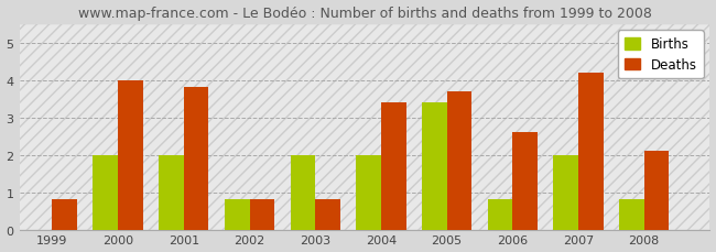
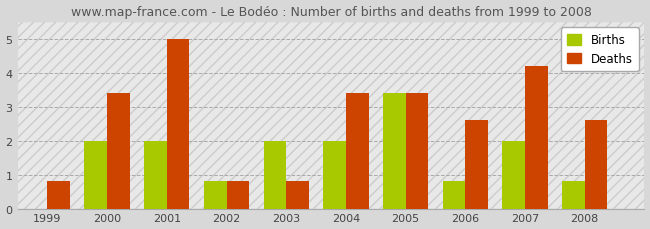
Deaths/2000: 4.0 -> 3.4
Deaths/2001: 3.8 -> 5.0
Deaths/2005: 3.7 -> 3.4
Deaths/2008: 2.1 -> 2.6
